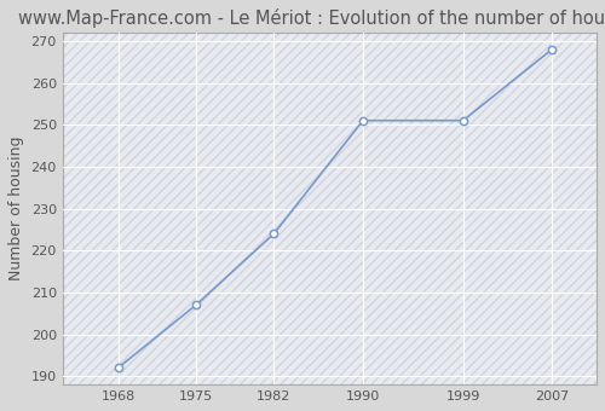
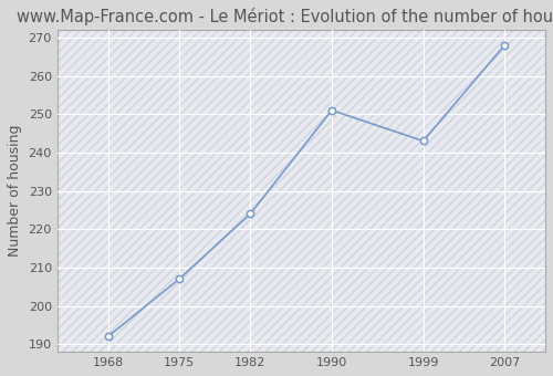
1999: 251 -> 243
